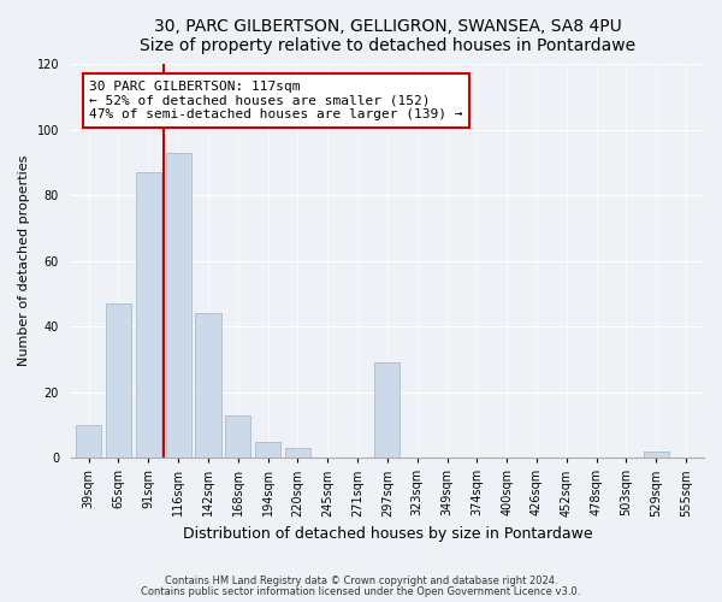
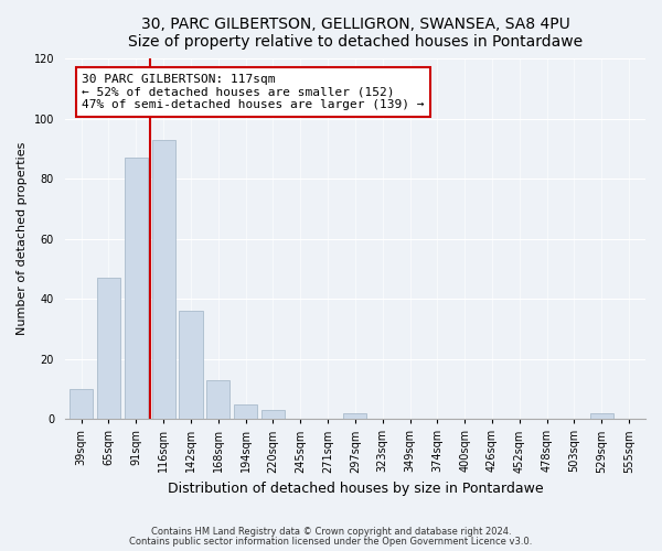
142sqm: 44 -> 36
297sqm: 29 -> 2
